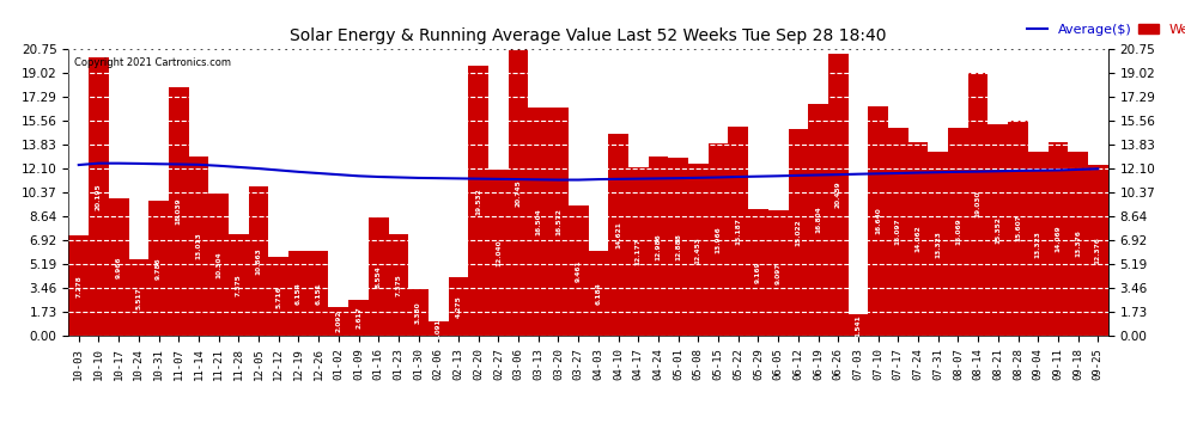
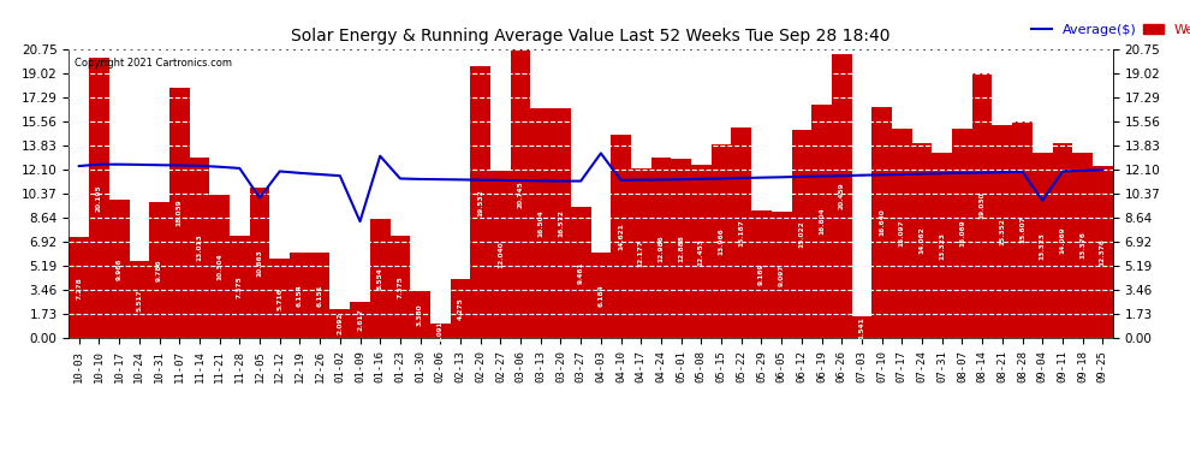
Average($)/12-05: 12.1 -> 10.1
Average($)/01-09: 11.6 -> 8.4
Average($)/01-16: 11.5 -> 13.1
Average($)/04-03: 11.3 -> 13.3
Average($)/09-04: 12.0 -> 9.9
